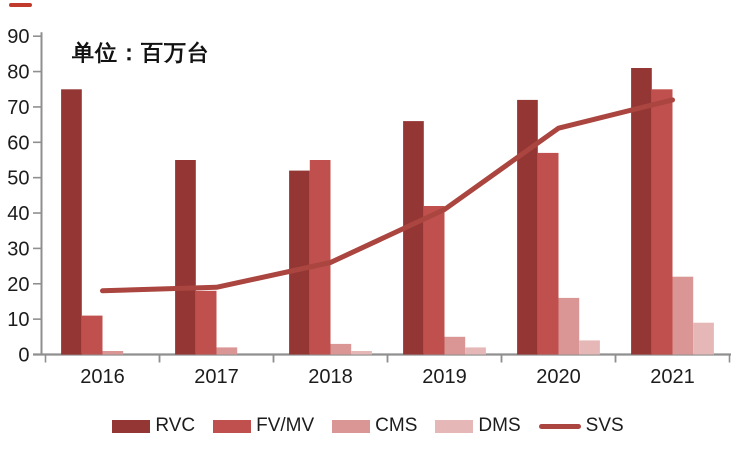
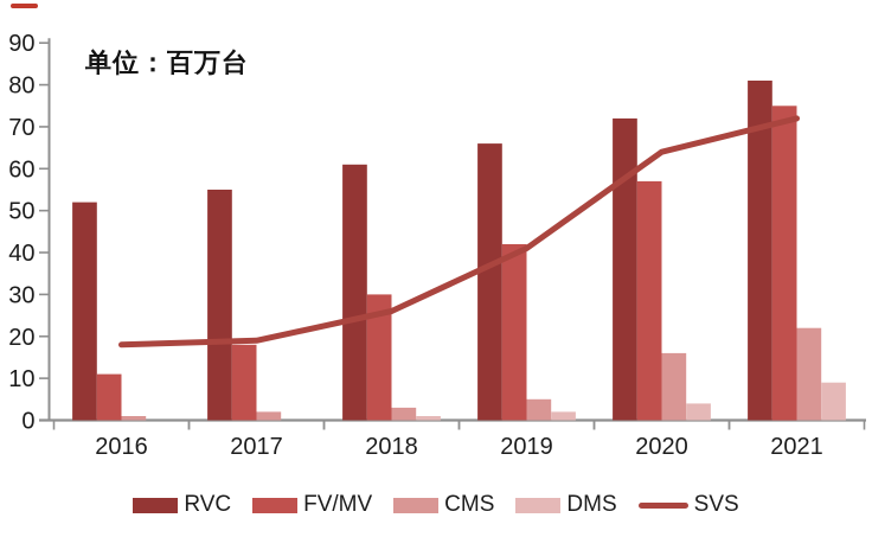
RVC/2016: 75 -> 52
RVC/2018: 52 -> 61
FV/MV/2018: 55 -> 30
